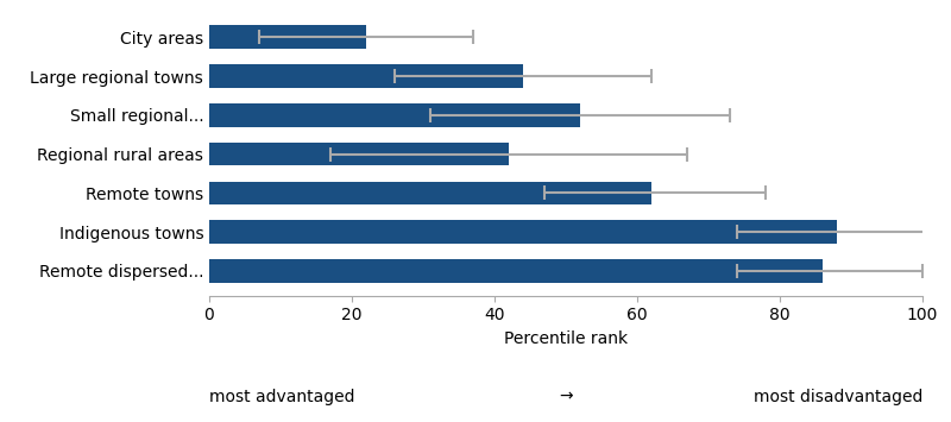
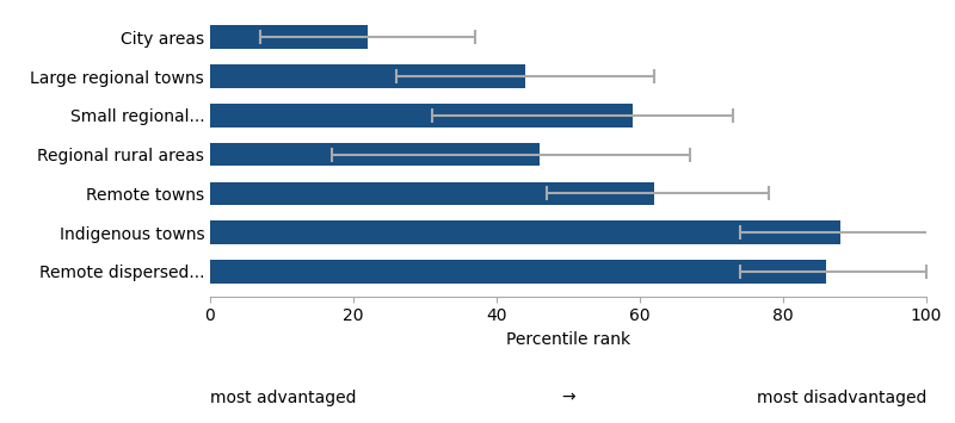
Small regional...: 52 -> 59
Regional rural areas: 42 -> 46
